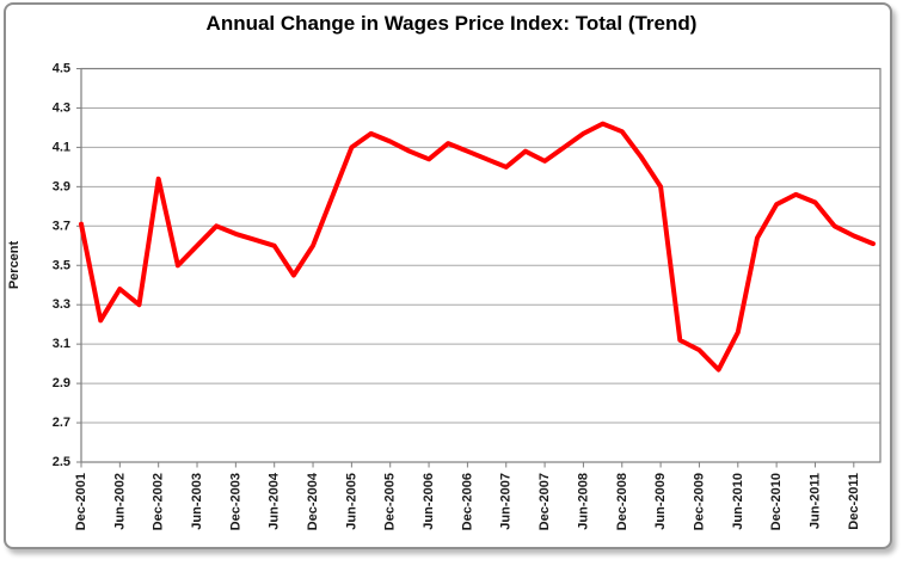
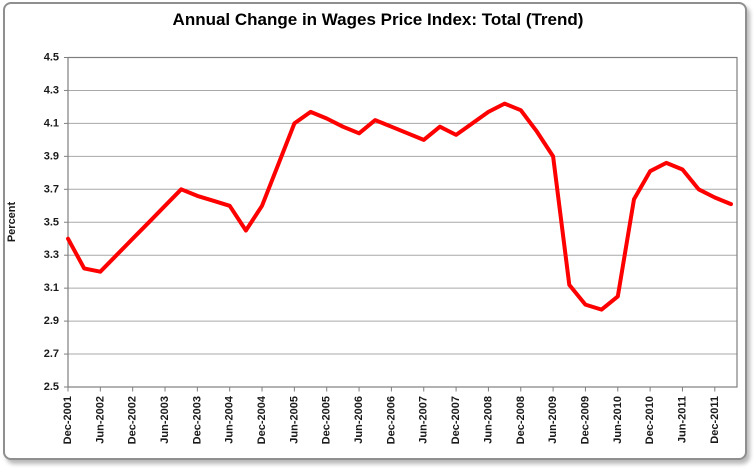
Dec-2001: 3.71 -> 3.40
Jun-2002: 3.38 -> 3.20
Dec-2002: 3.94 -> 3.40
Dec-2009: 3.07 -> 3.00
Jun-2010: 3.16 -> 3.05
